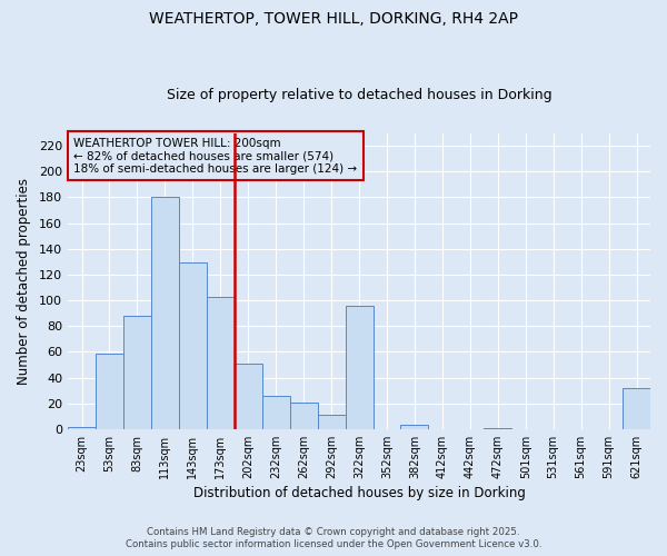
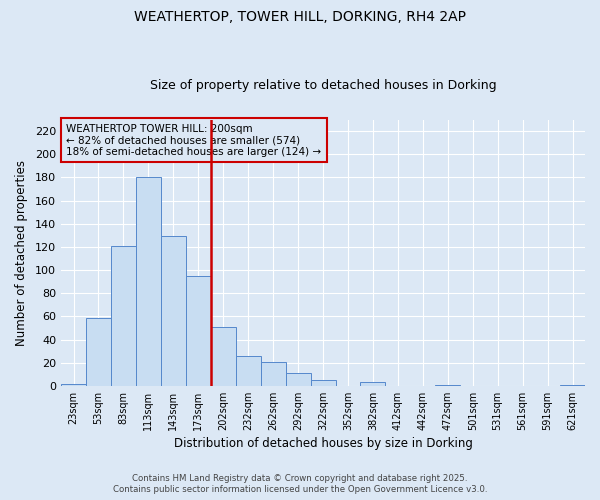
83sqm: 88 -> 121
173sqm: 103 -> 95
322sqm: 96 -> 5
621sqm: 32 -> 1
